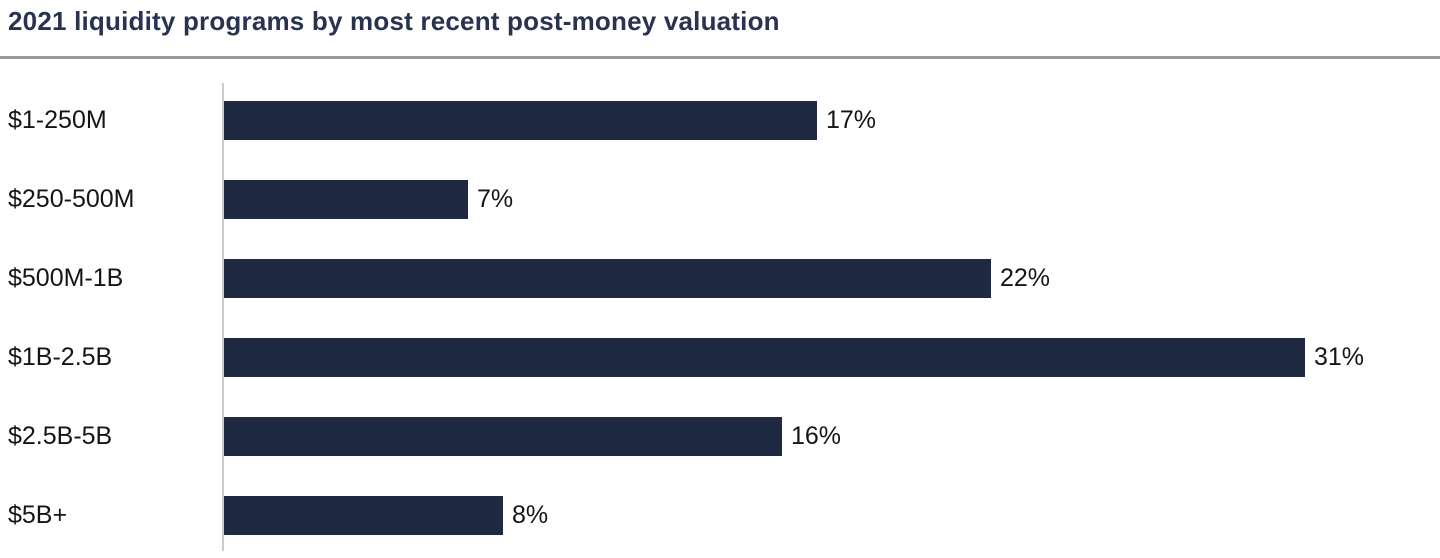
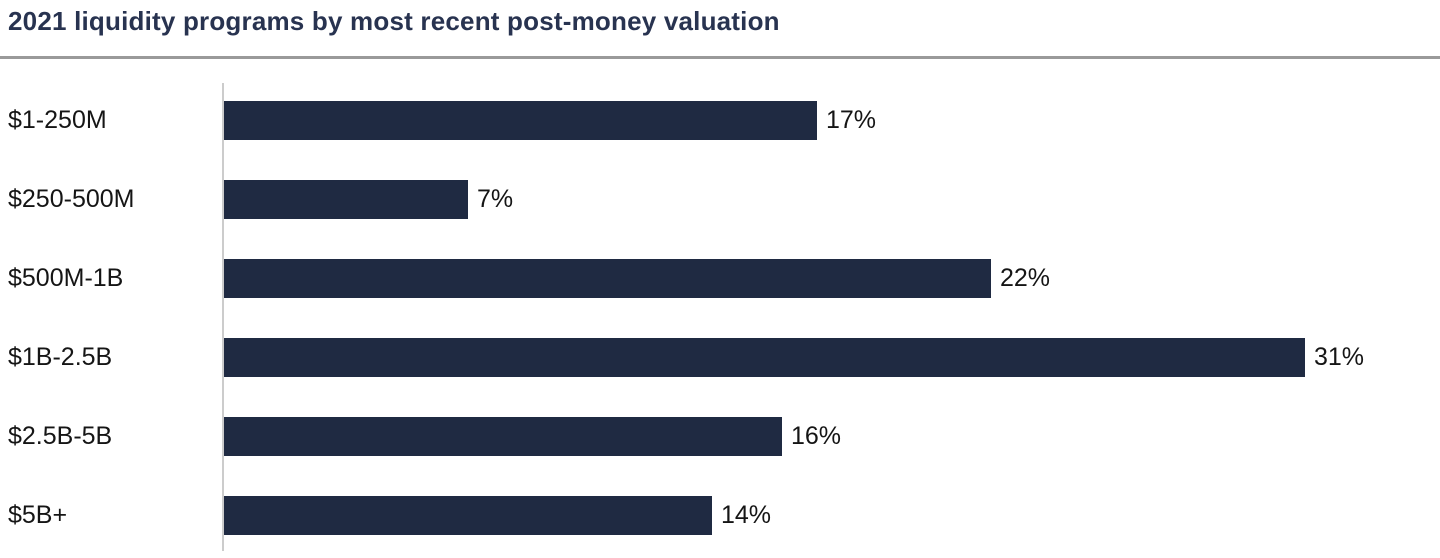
$5B+: 8% -> 14%
